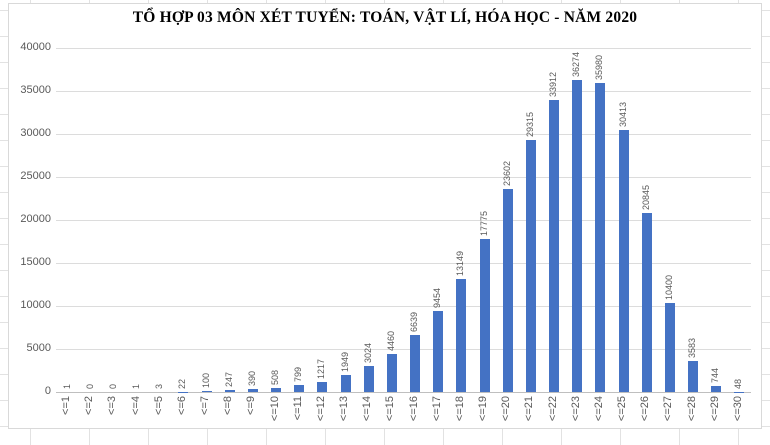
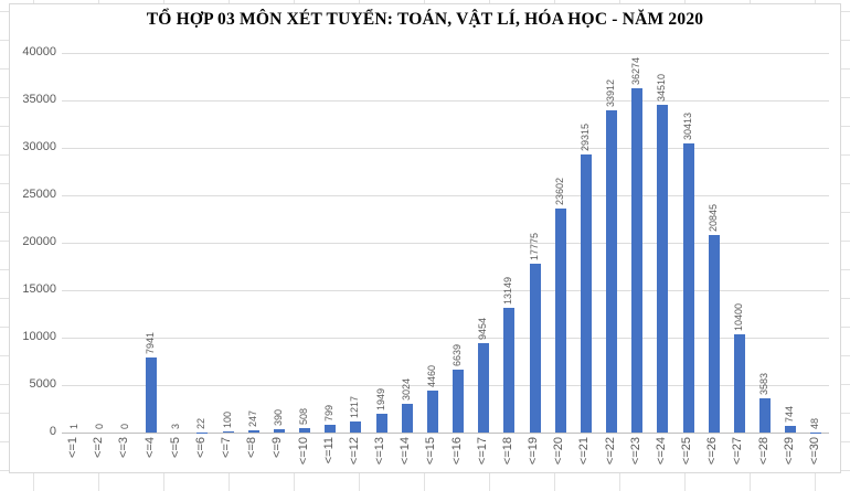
<=4: 1 -> 7941
<=24: 35980 -> 34510
